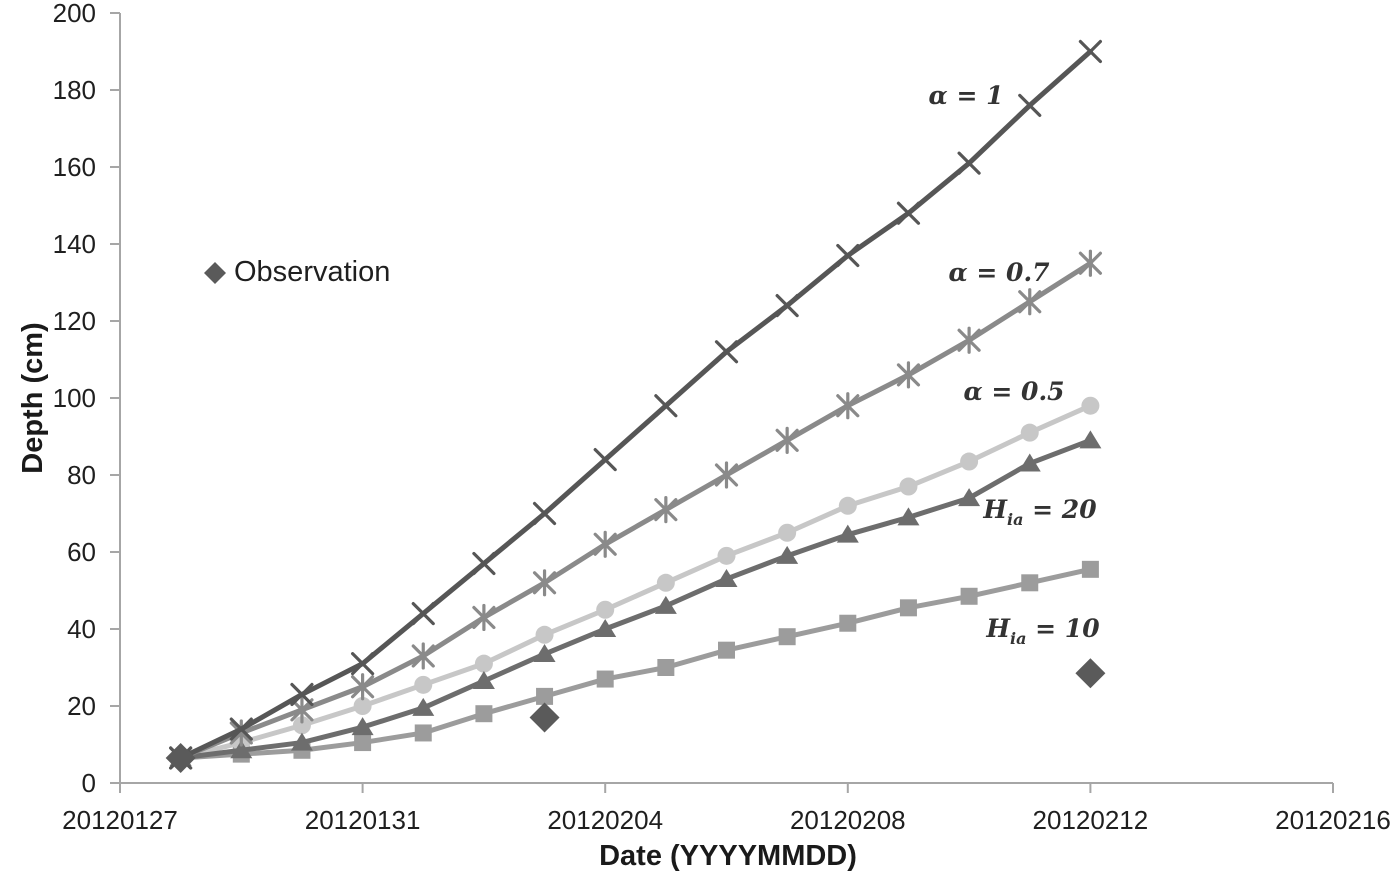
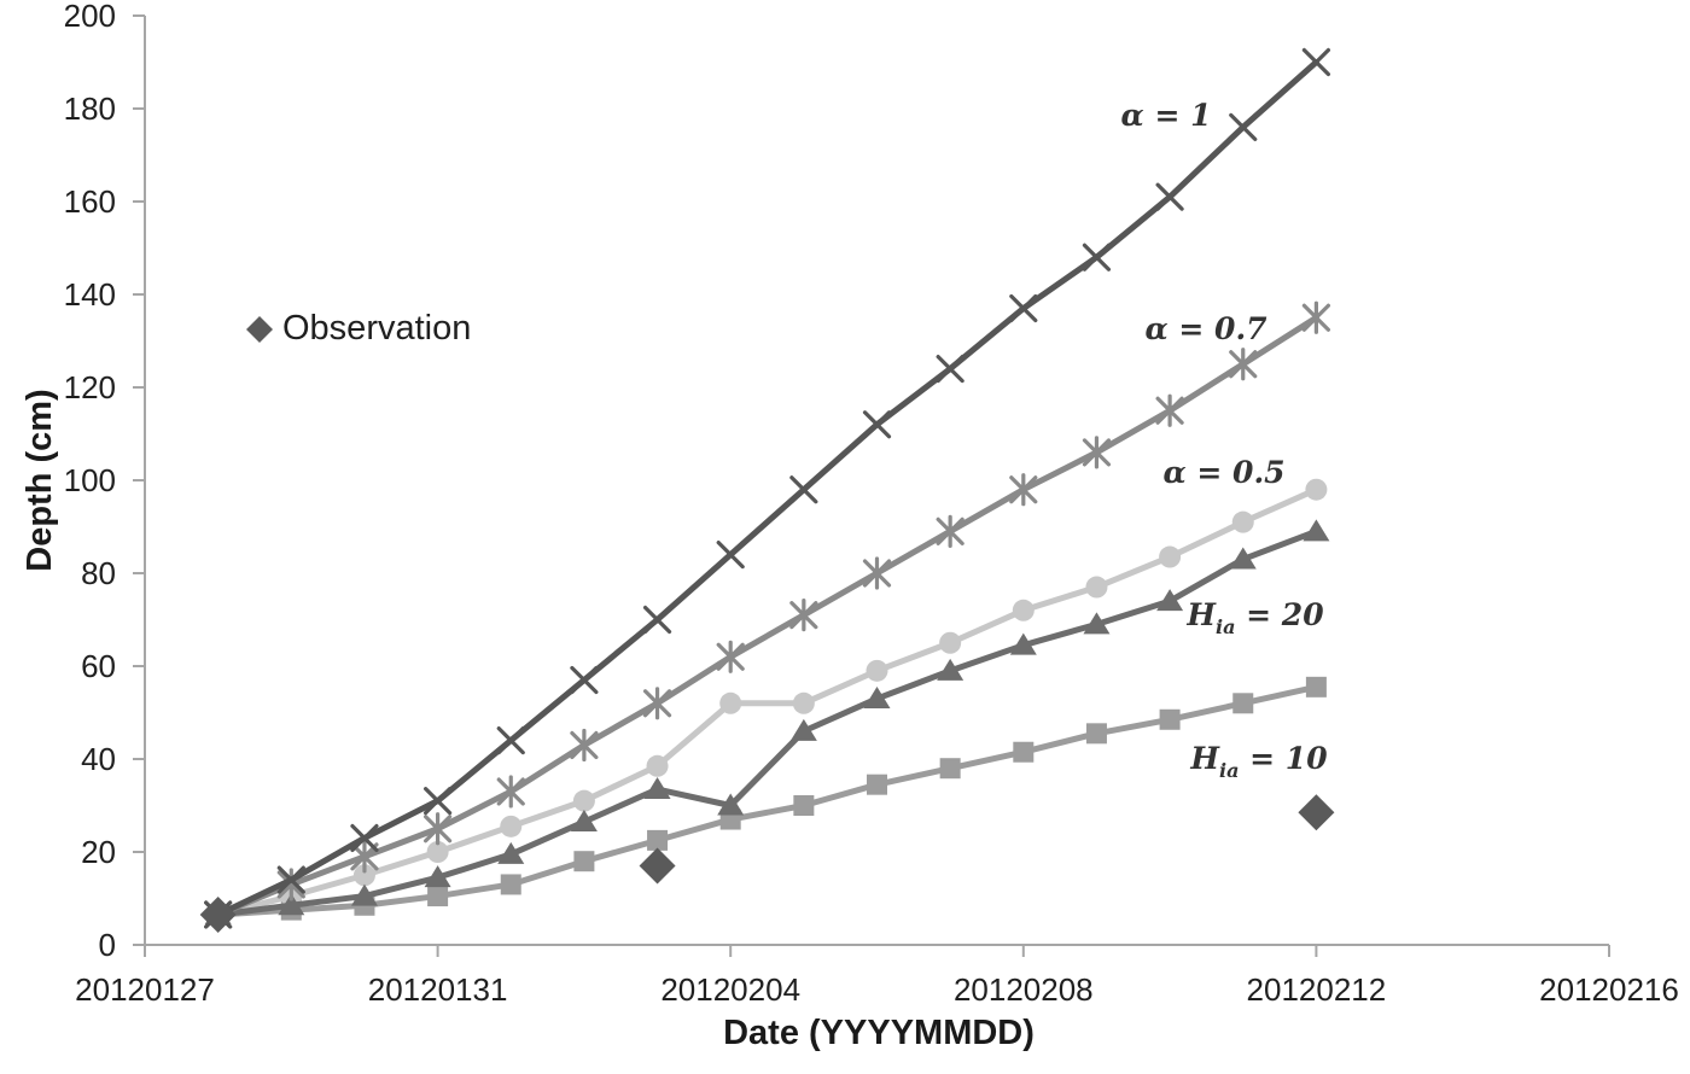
α = 0.5/20120204: 45 -> 52
Hia = 20/20120204: 40 -> 30
